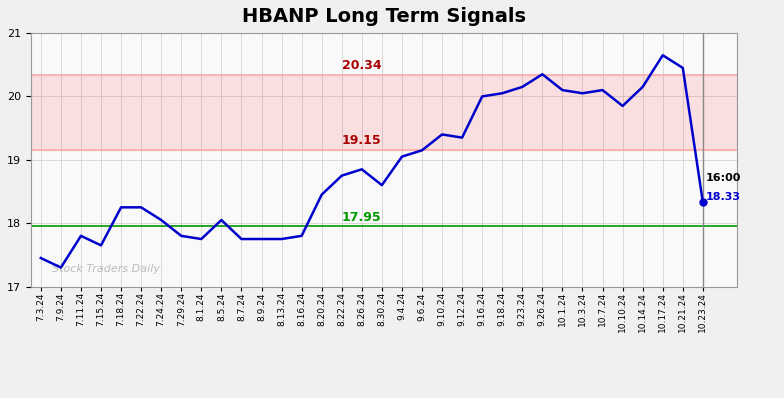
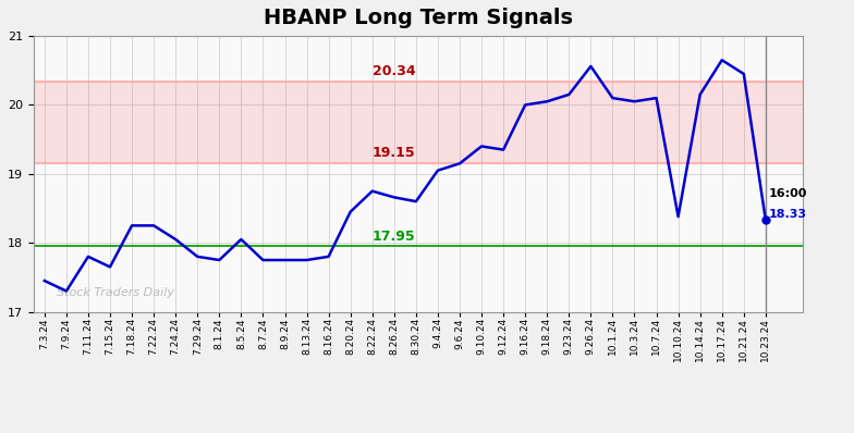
8.26.24: 18.85 -> 18.66
9.26.24: 20.35 -> 20.56
10.10.24: 19.85 -> 18.38
